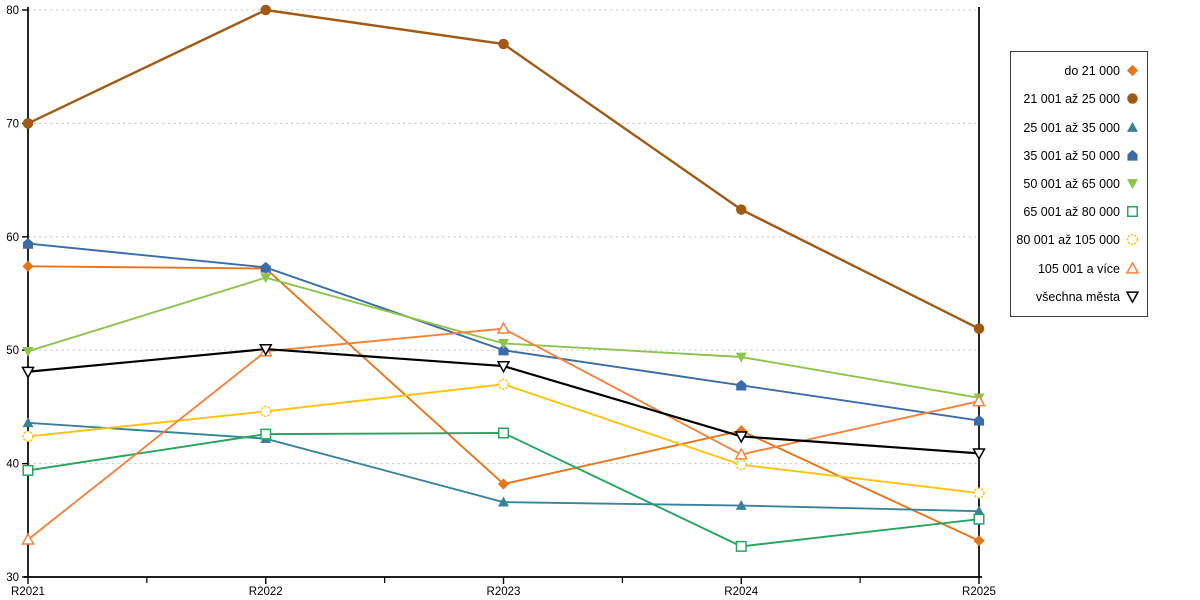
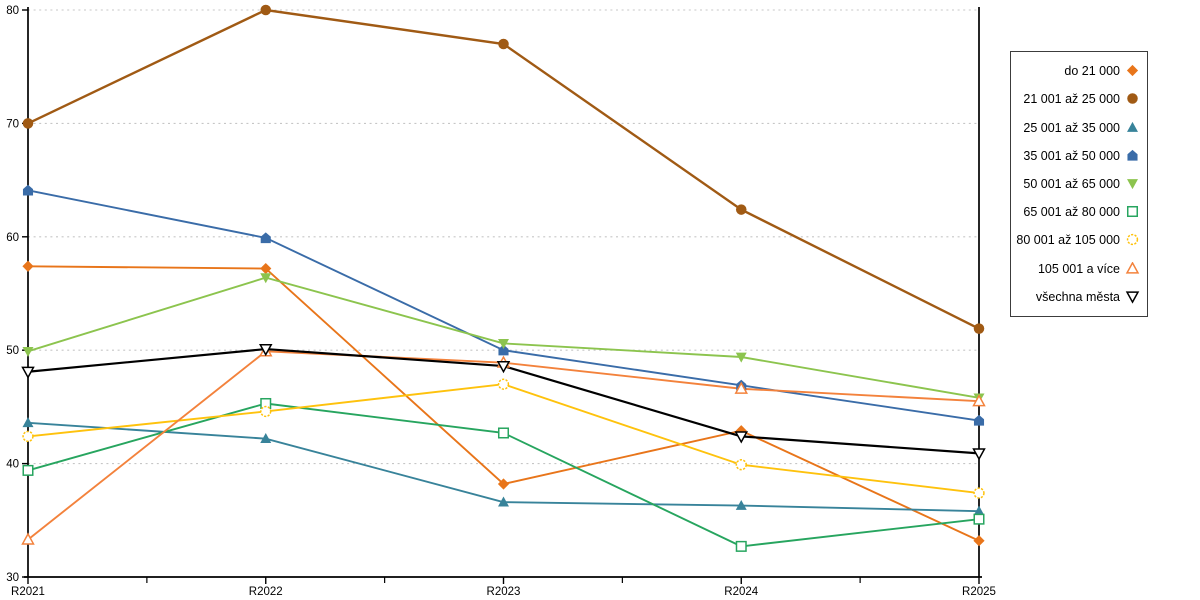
35 001 až 50 000/R2021: 59.4 -> 64.1
35 001 až 50 000/R2022: 57.3 -> 59.9
65 001 až 80 000/R2022: 42.6 -> 45.3
105 001 a více/R2023: 51.9 -> 48.9
105 001 a více/R2024: 40.8 -> 46.6
